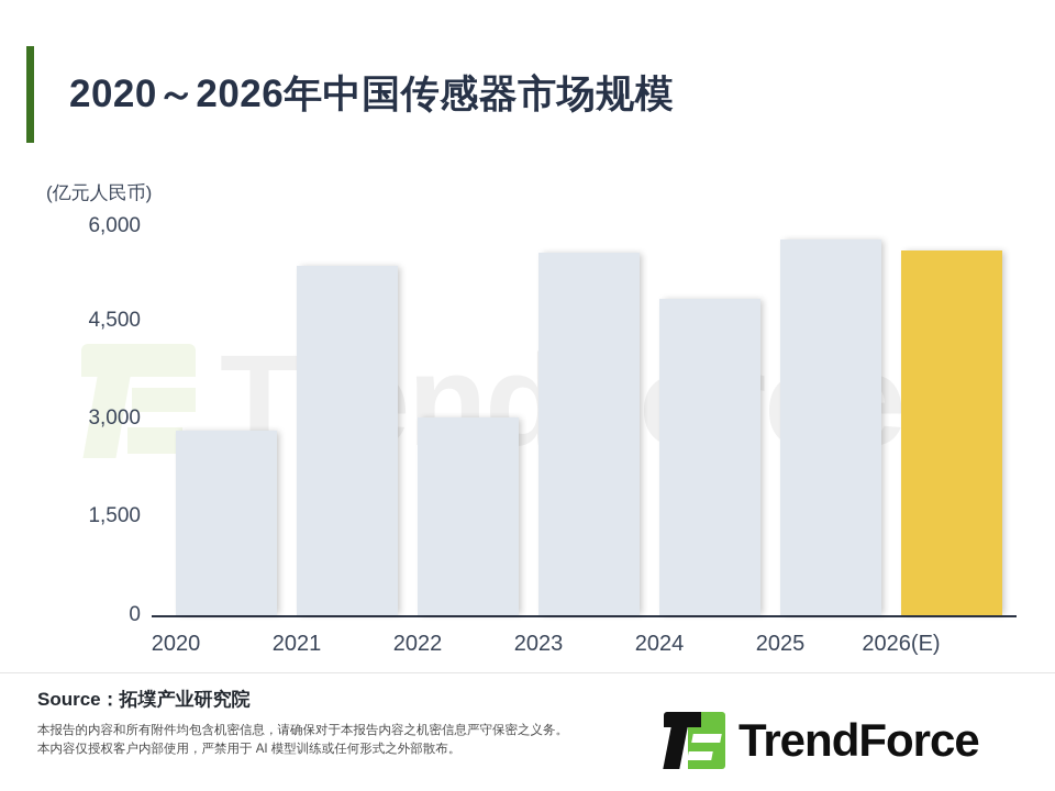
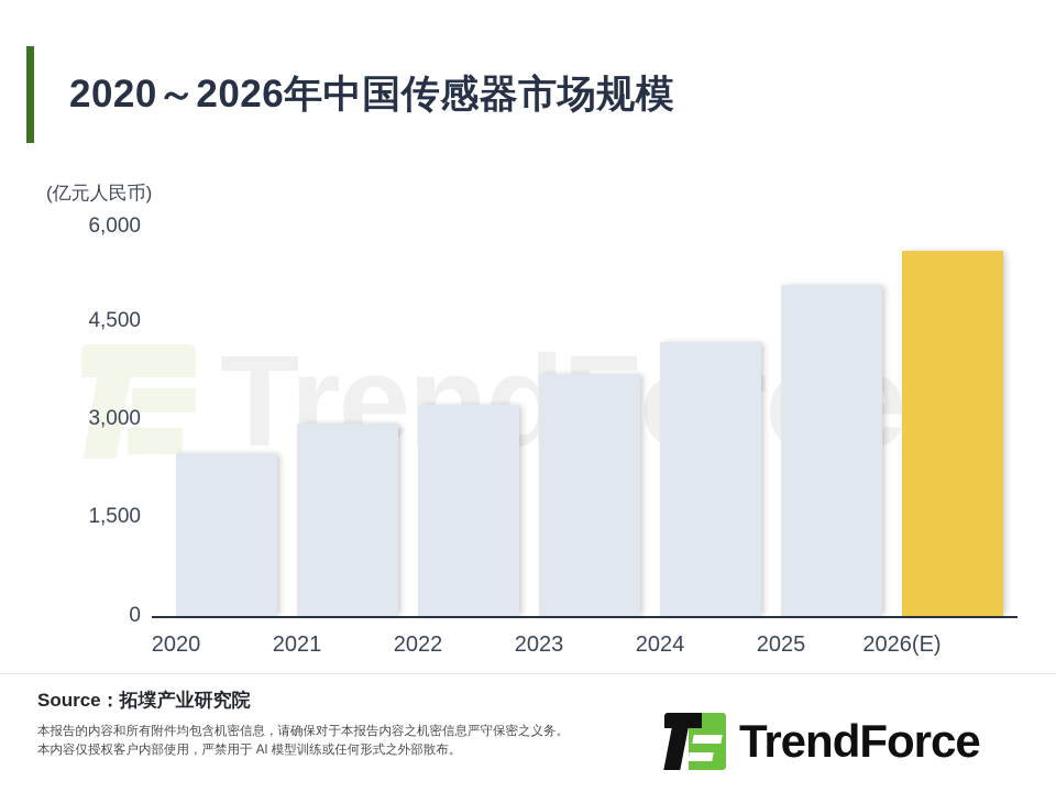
2020: 2800 -> 2500
2021: 5300 -> 2900
2022: 3000 -> 3200
2023: 5500 -> 3700
2024: 4800 -> 4200
2025: 5700 -> 5000
